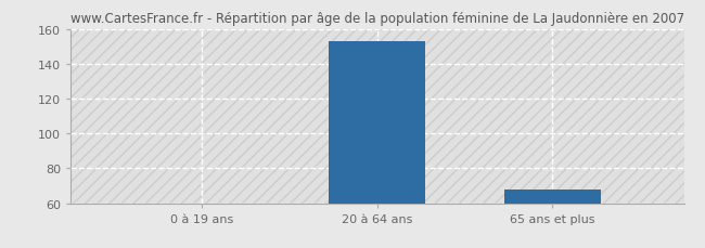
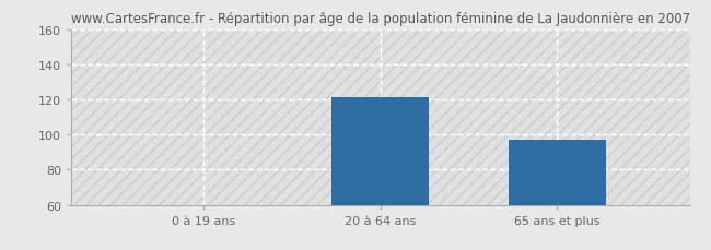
20 à 64 ans: 153 -> 121
65 ans et plus: 68 -> 97
